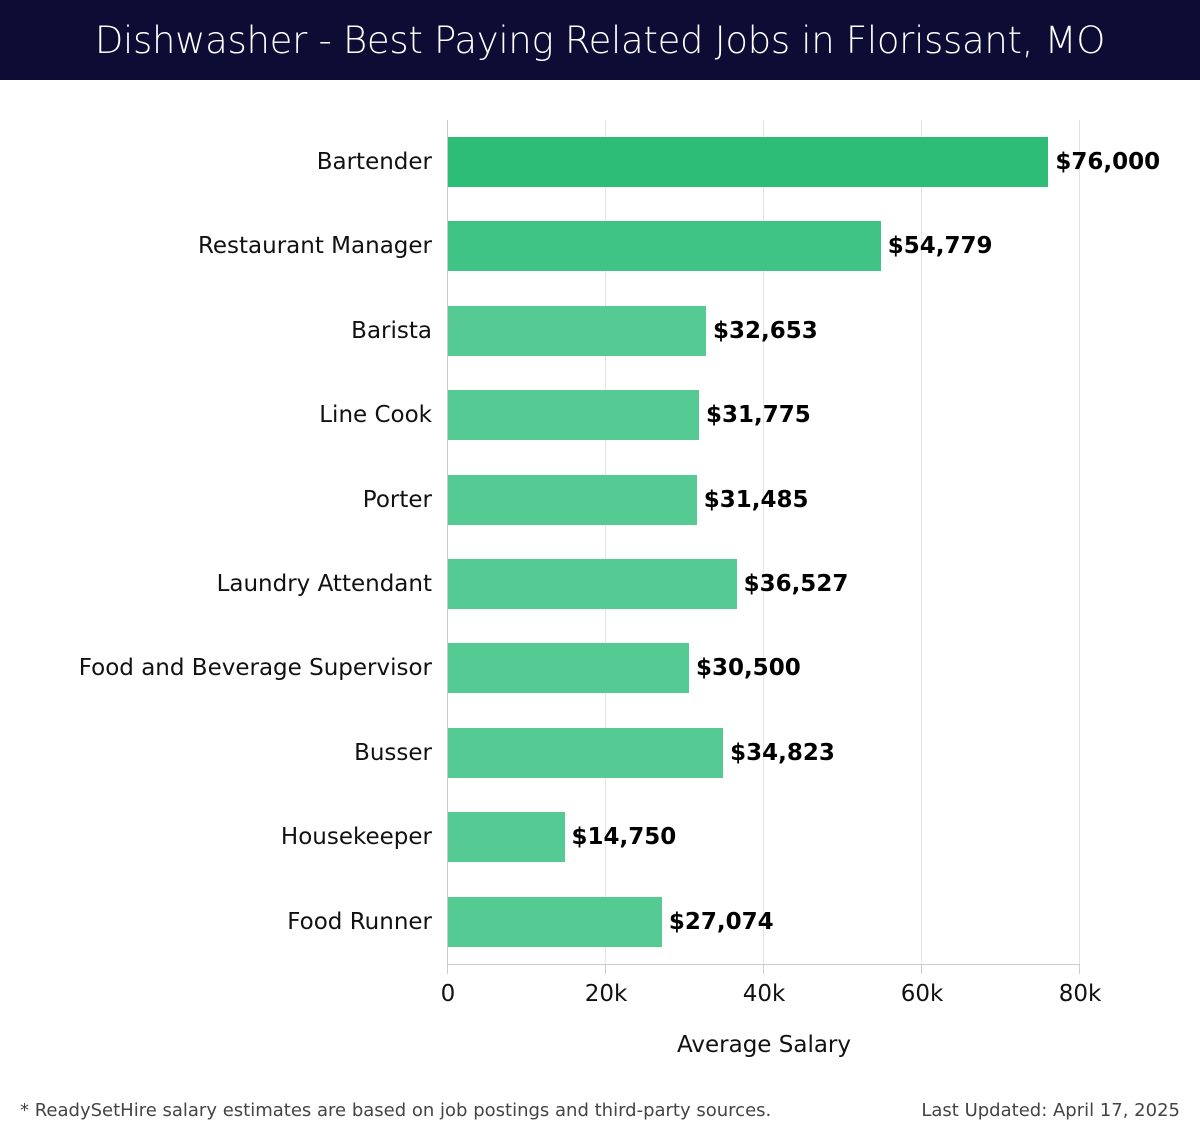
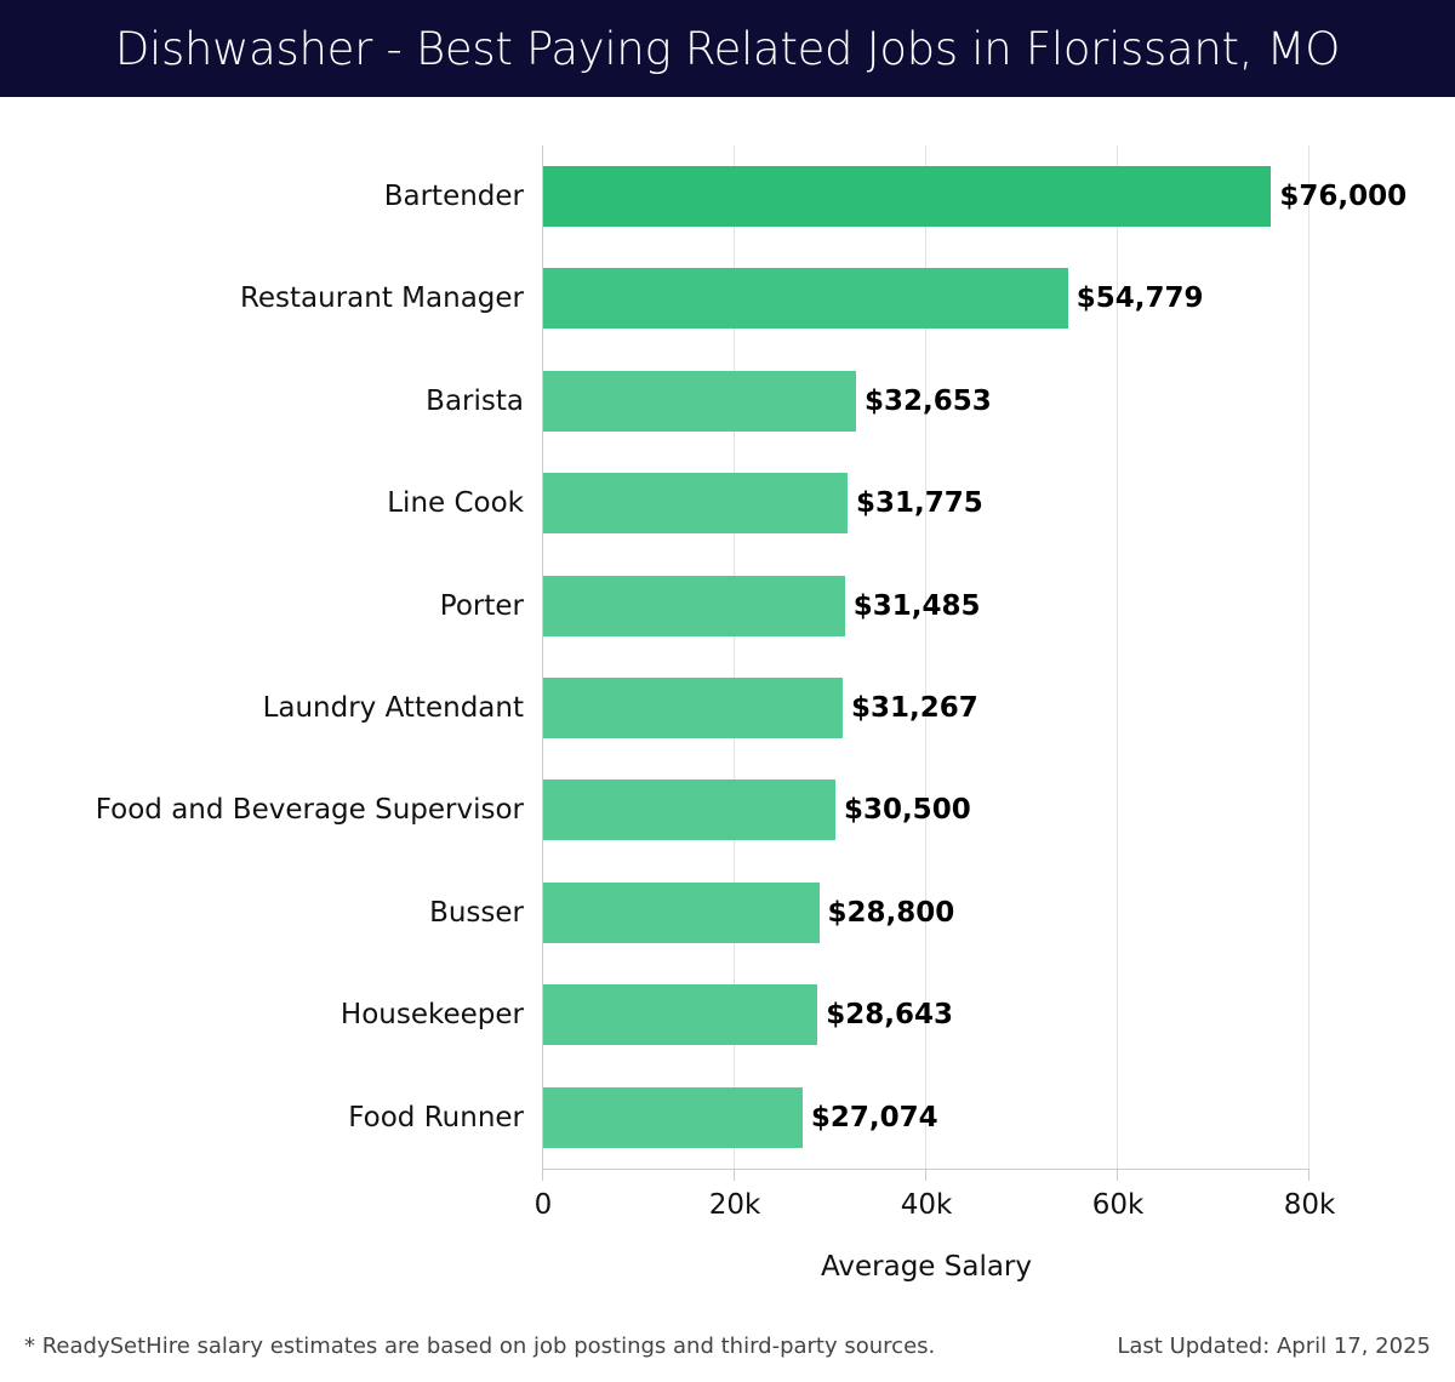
Laundry Attendant: $36,527 -> $31,267
Busser: $34,823 -> $28,800
Housekeeper: $14,750 -> $28,643
